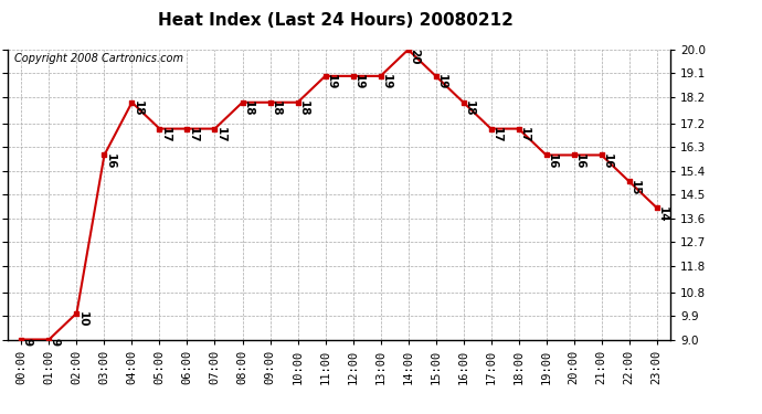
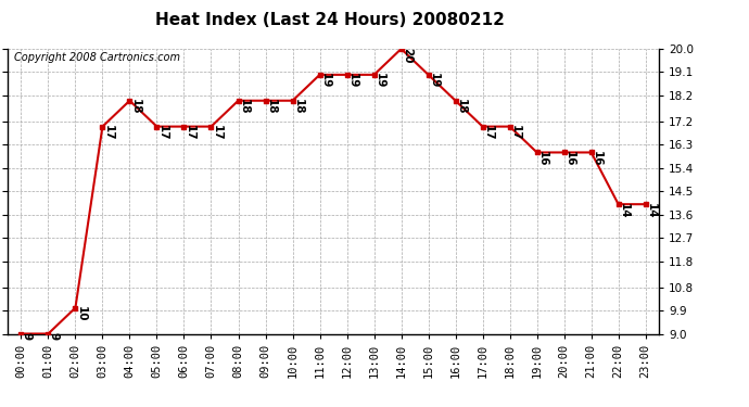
03:00: 16 -> 17
22:00: 15 -> 14
